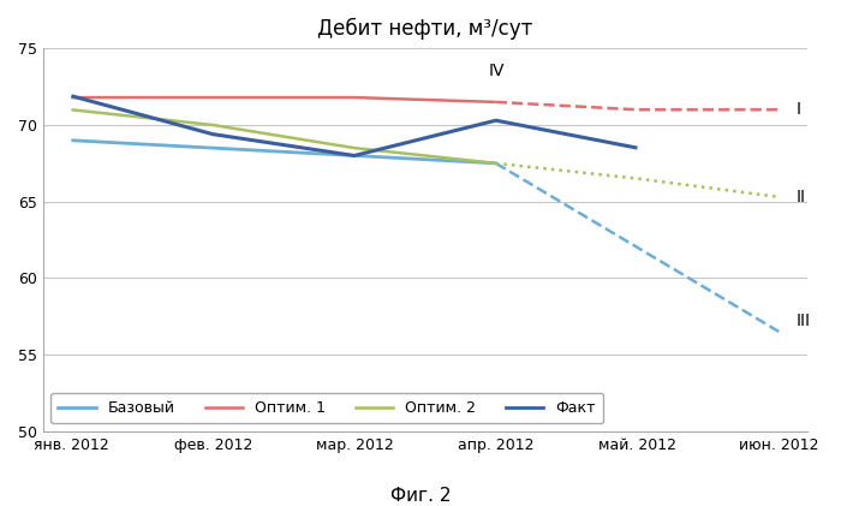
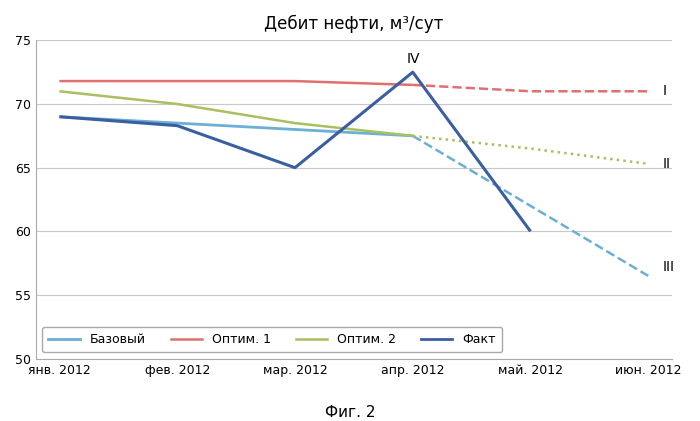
Факт/янв. 2012: 71.9 -> 69.0
Факт/фев. 2012: 69.4 -> 68.3
Факт/мар. 2012: 68.0 -> 65.0
Факт/апр. 2012: 70.3 -> 72.5
Факт/май. 2012: 68.5 -> 60.0
